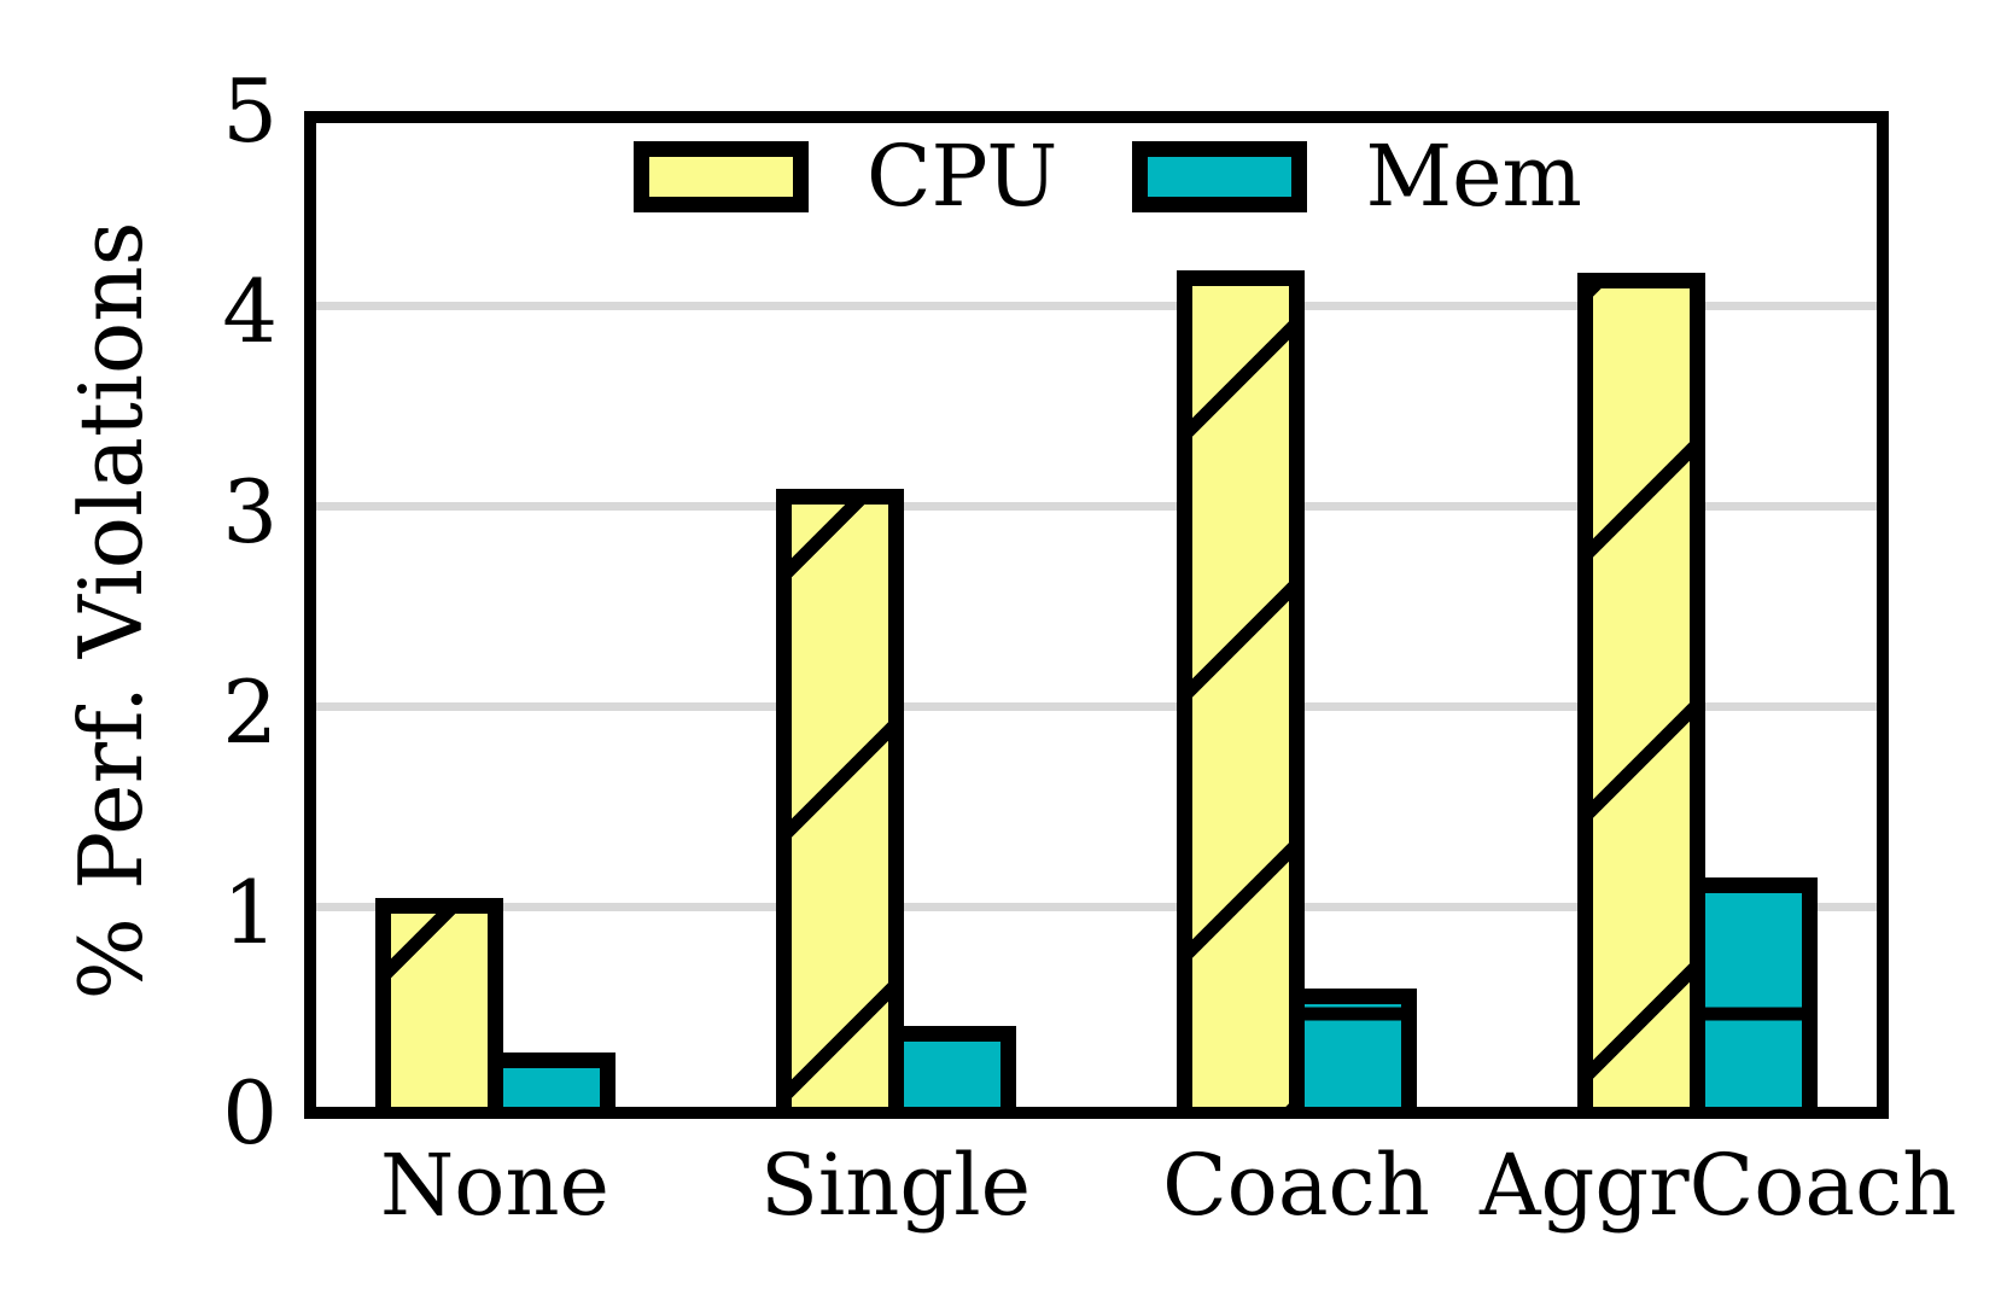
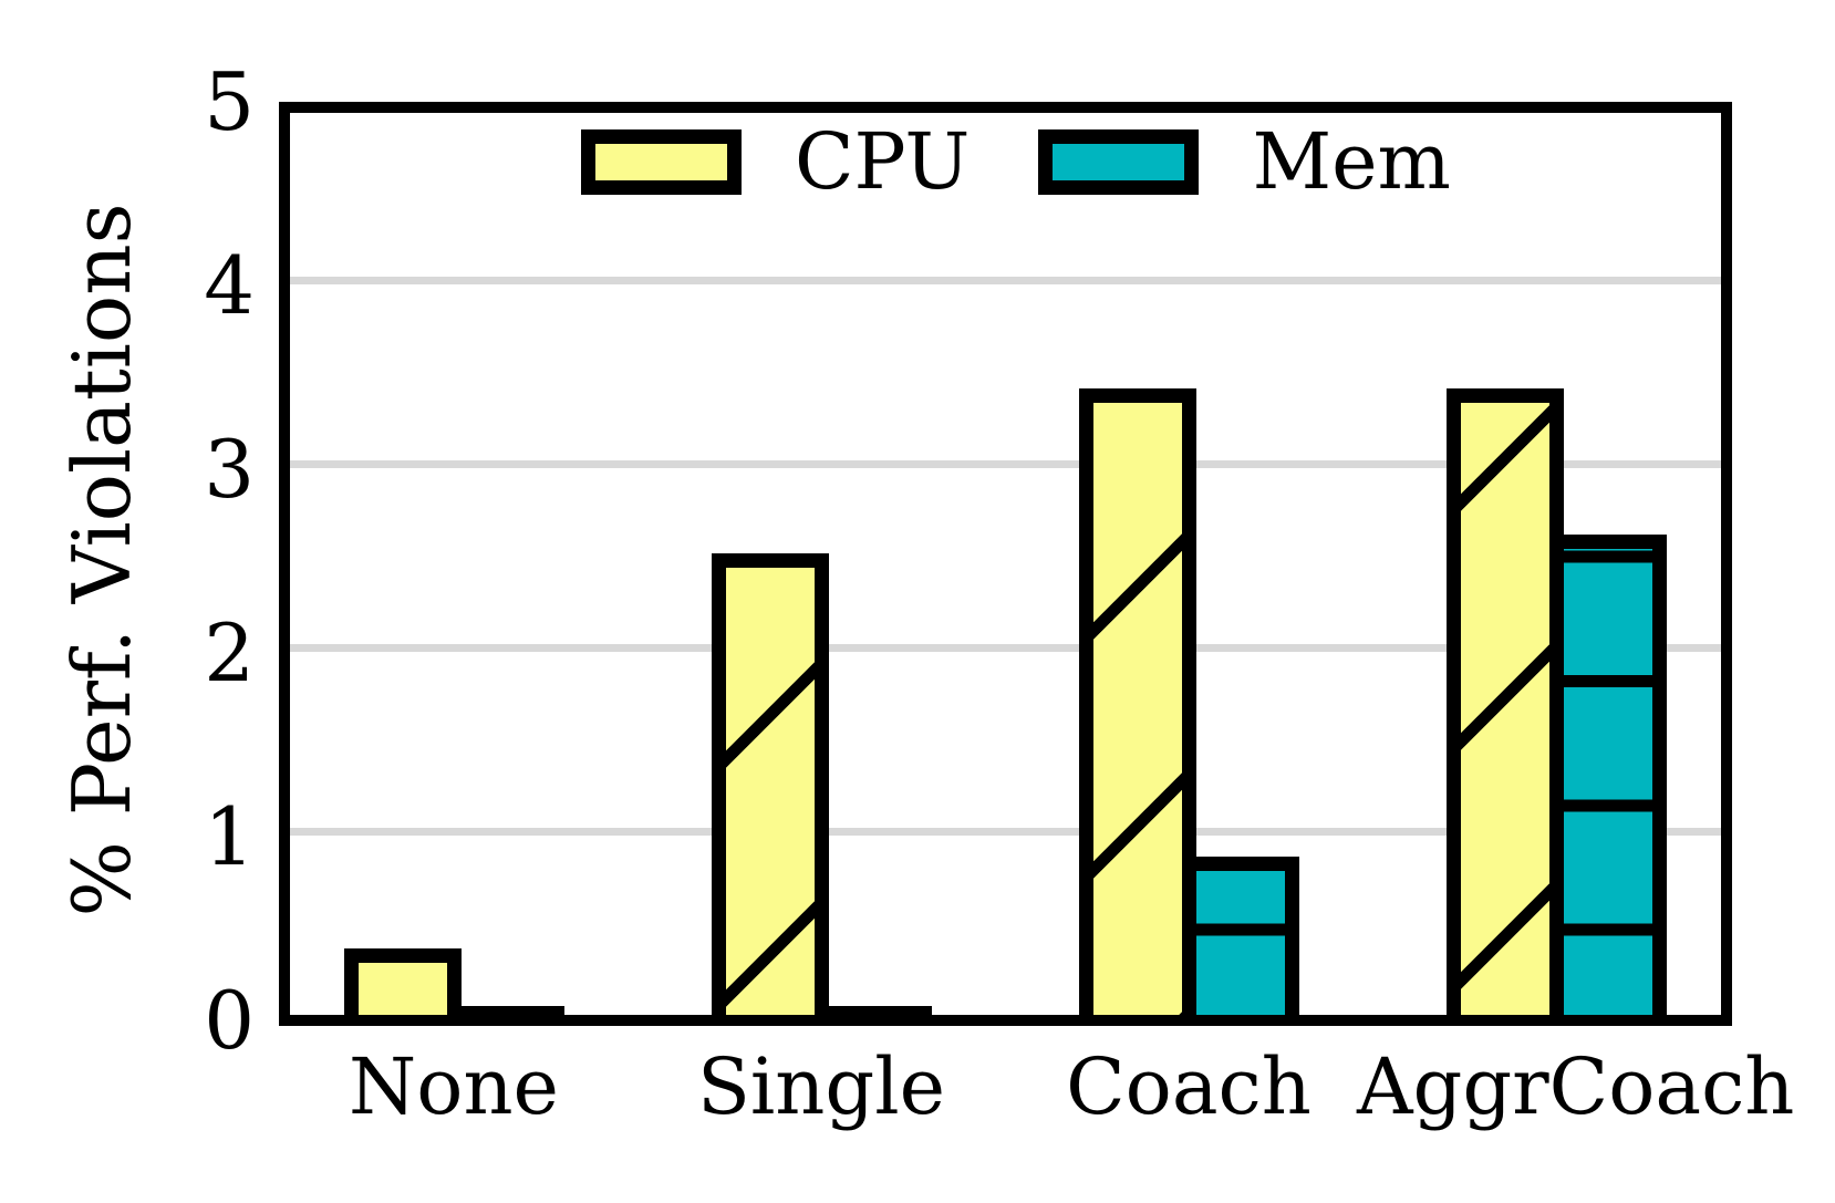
CPU/None: 1.03 -> 0.35
Mem/None: 0.26 -> 0.02
CPU/Single: 3.07 -> 2.50
Mem/Single: 0.39 -> 0.02
CPU/Coach: 4.16 -> 3.40
Mem/Coach: 0.58 -> 0.85
CPU/AggrCoach: 4.15 -> 3.40
Mem/AggrCoach: 1.13 -> 2.60
